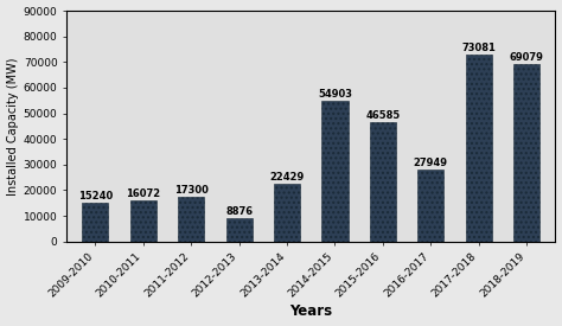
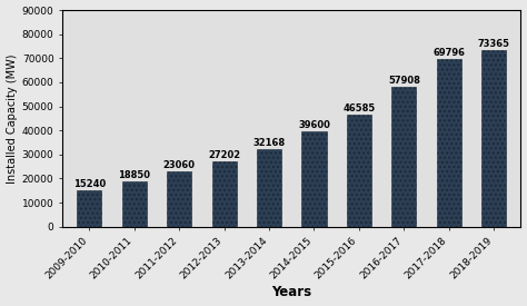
2010-2011: 16072 -> 18850
2011-2012: 17300 -> 23060
2012-2013: 8876 -> 27202
2013-2014: 22429 -> 32168
2014-2015: 54903 -> 39600
2016-2017: 27949 -> 57908
2017-2018: 73081 -> 69796
2018-2019: 69079 -> 73365
